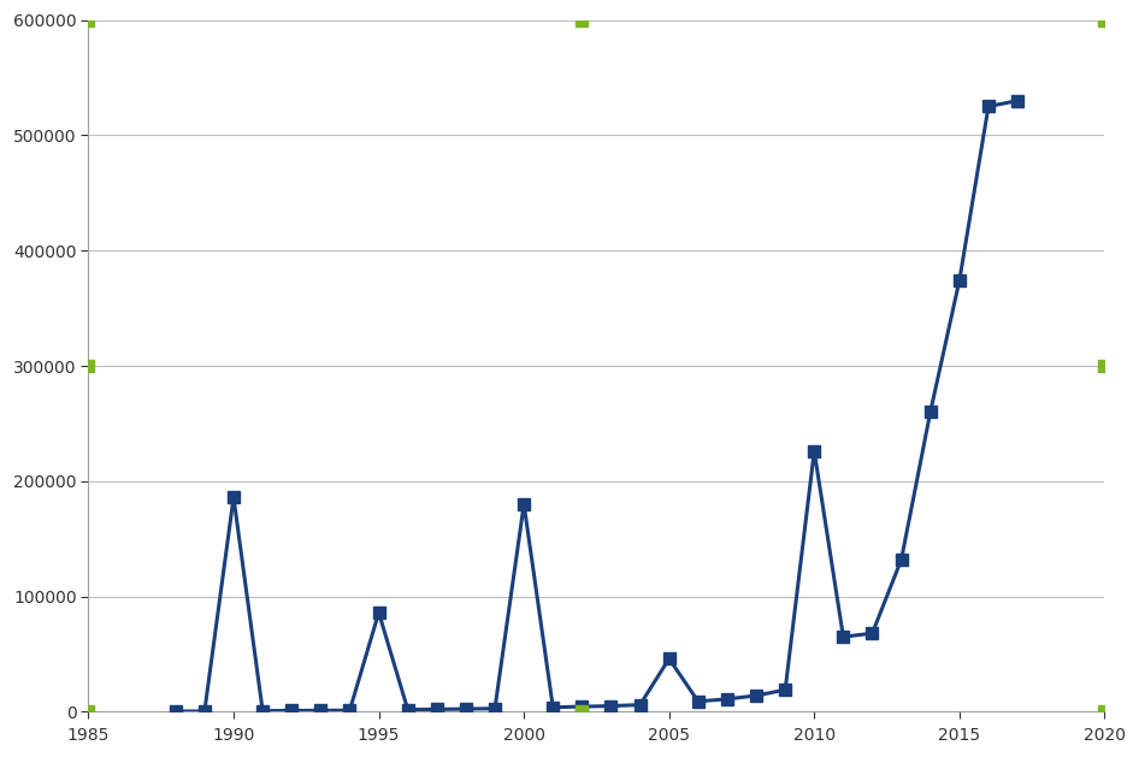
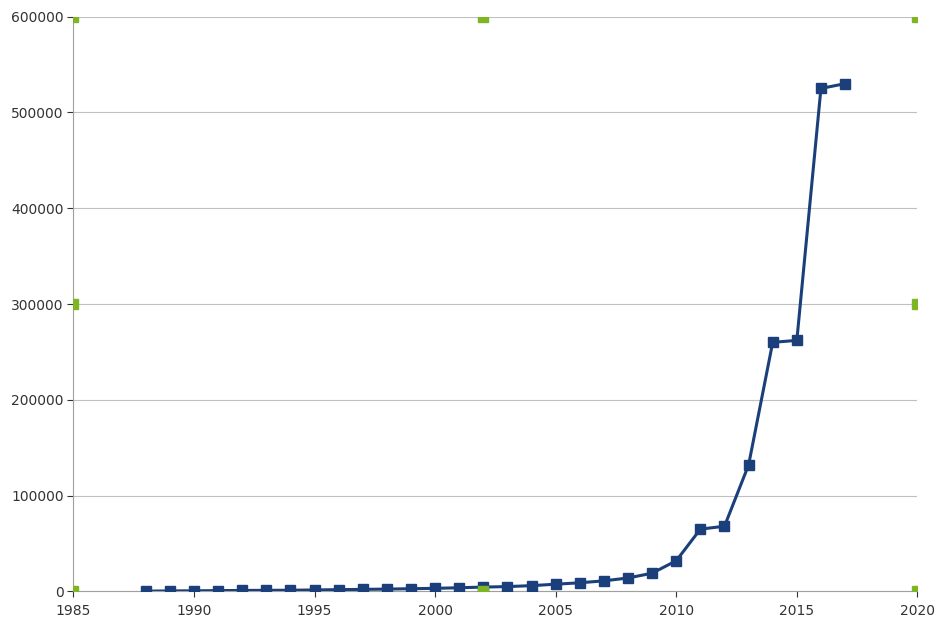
1990: 186000 -> 1000
1995: 86000 -> 2000
2000: 180000 -> 3000
2005: 46000 -> 8000
2010: 226000 -> 32000
2015: 374000 -> 262000
